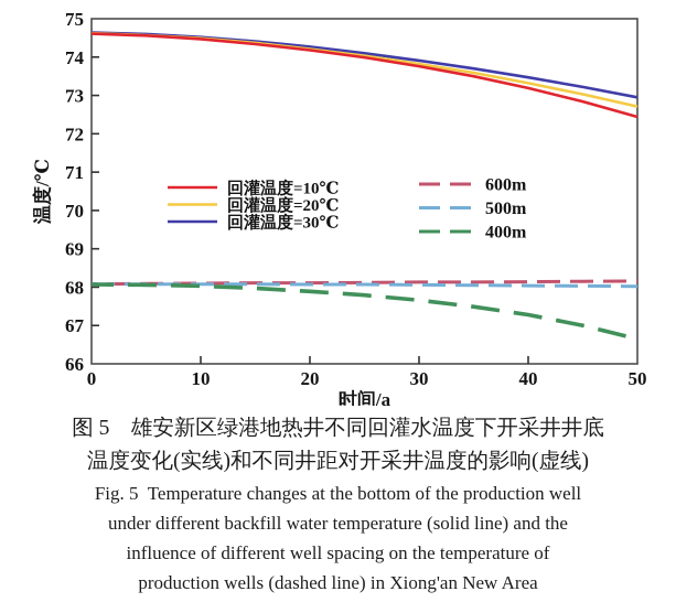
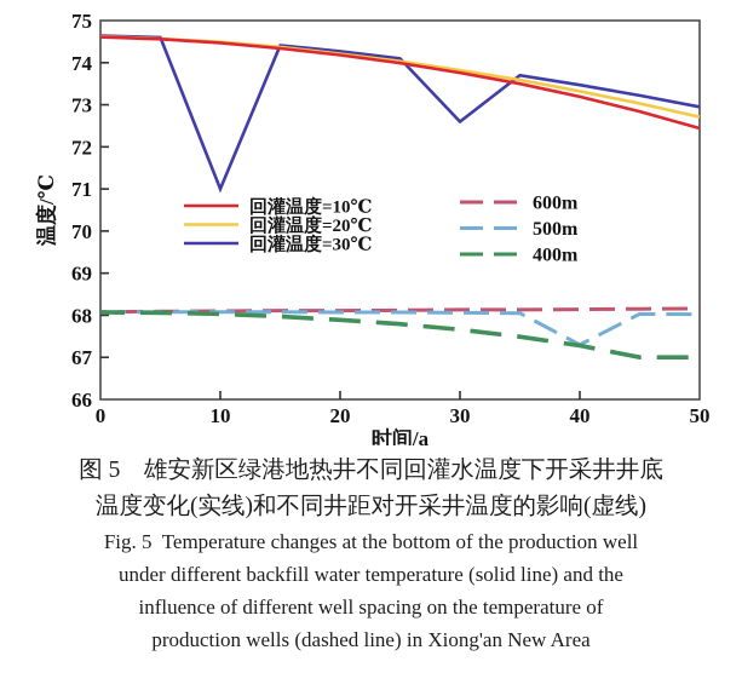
回灌温度=30℃/10: 74.5 -> 71.0
回灌温度=30℃/30: 73.9 -> 72.6
500m/40: 68.0 -> 67.3
400m/50: 66.7 -> 67.0
